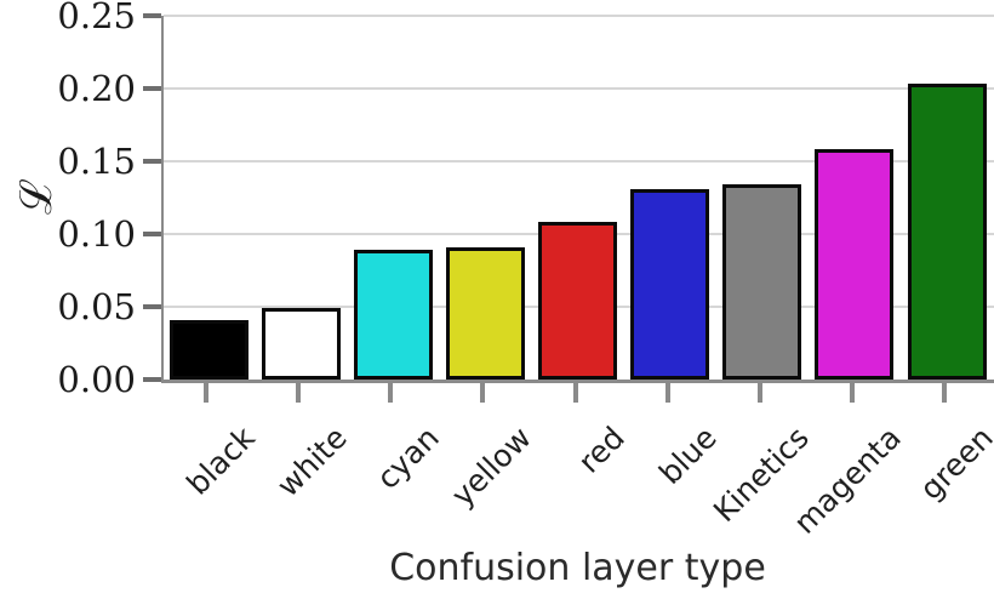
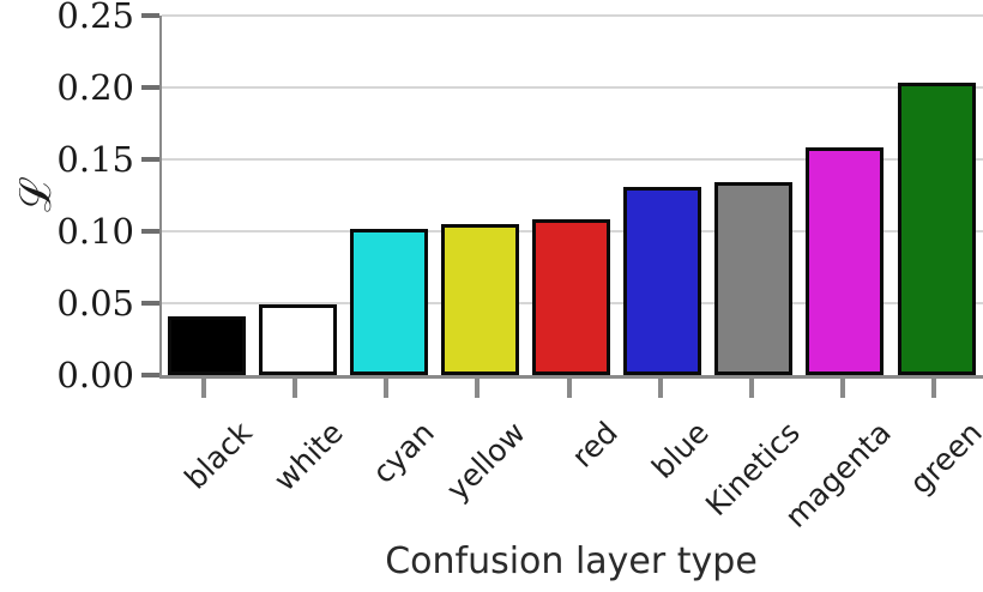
cyan: 0.089 -> 0.102
yellow: 0.091 -> 0.105
